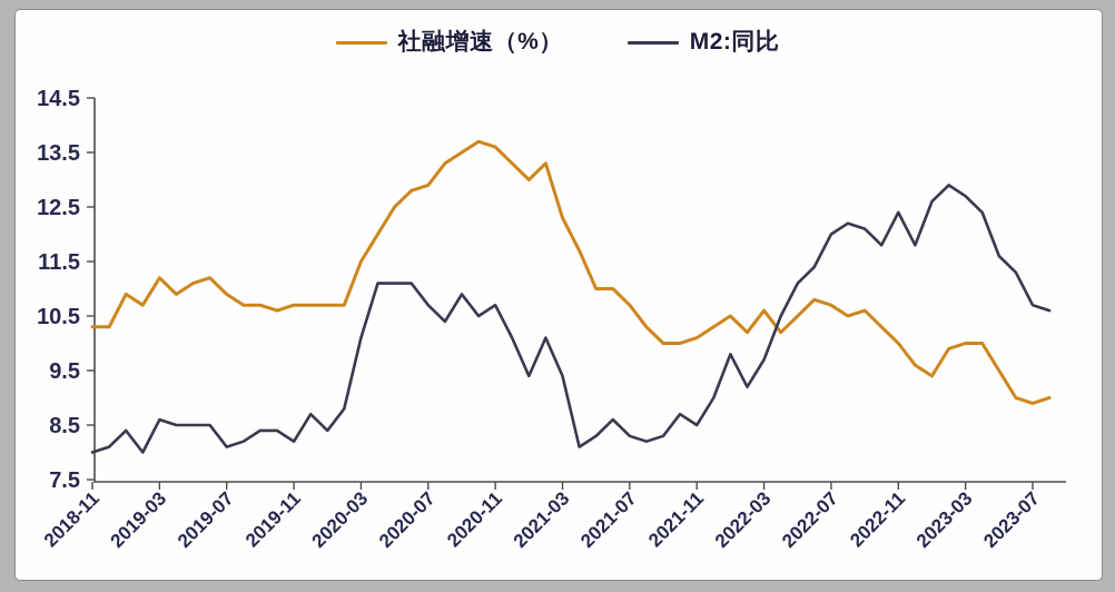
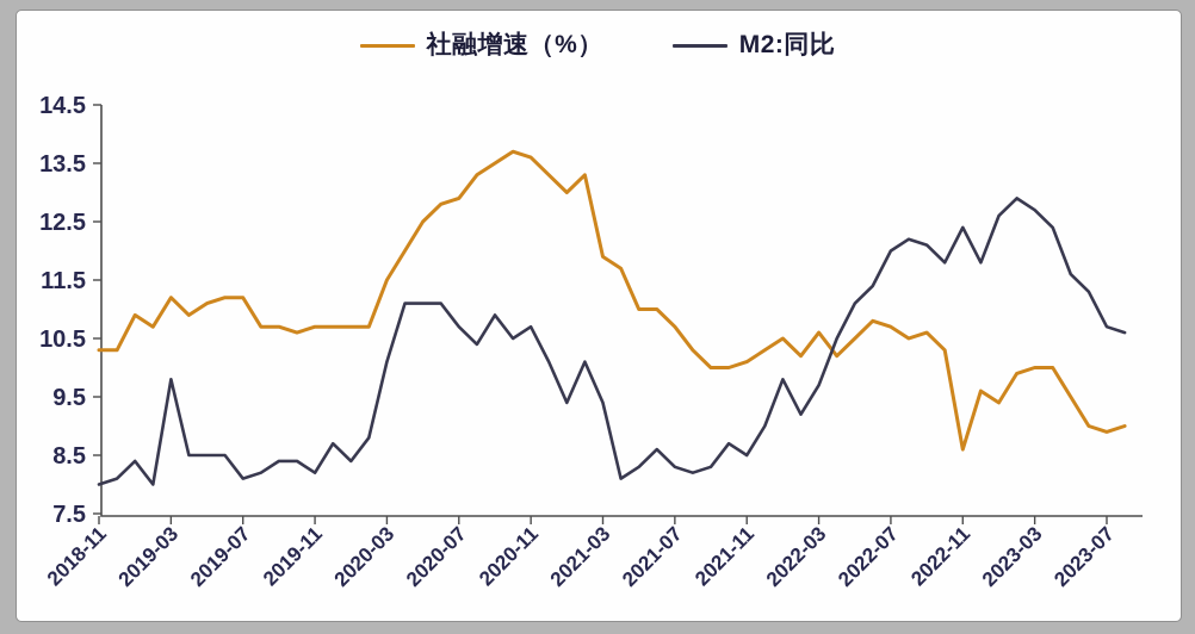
M2:同比/2019-03: 8.6 -> 9.8
社融增速（%）/2019-07: 10.9 -> 11.2
社融增速（%）/2021-03: 12.3 -> 11.9
社融增速（%）/2022-11: 10.0 -> 8.6
